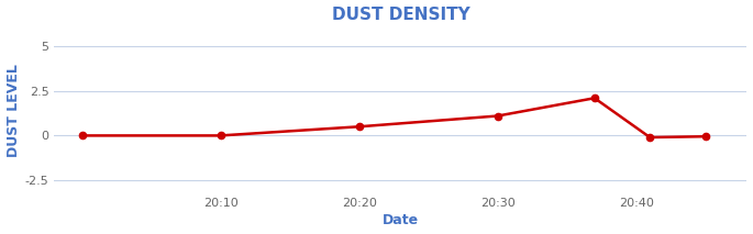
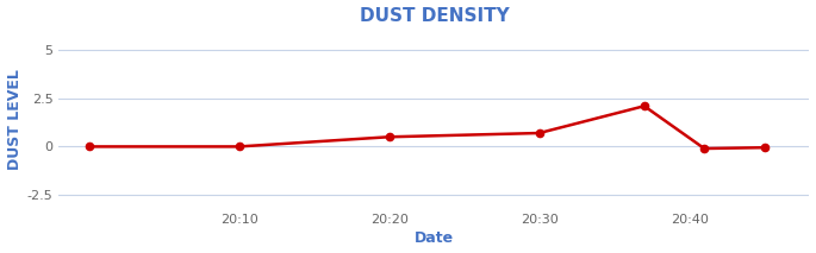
20:30: 1.1 -> 0.7
